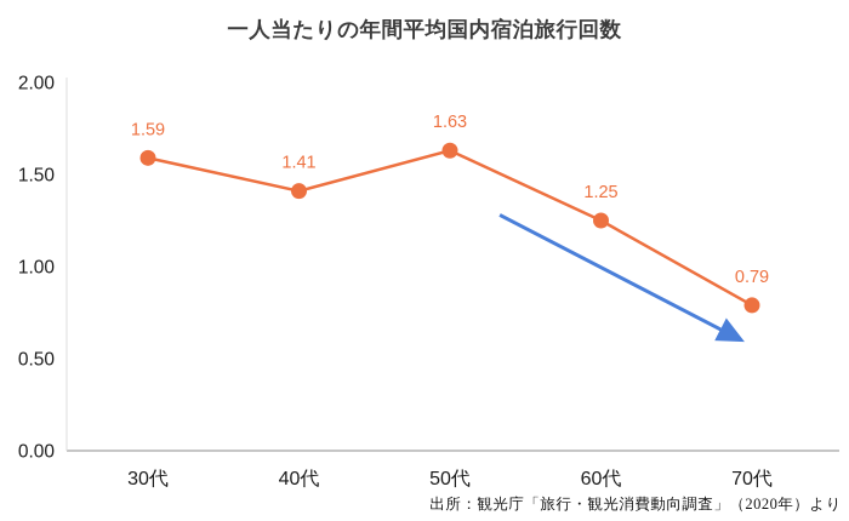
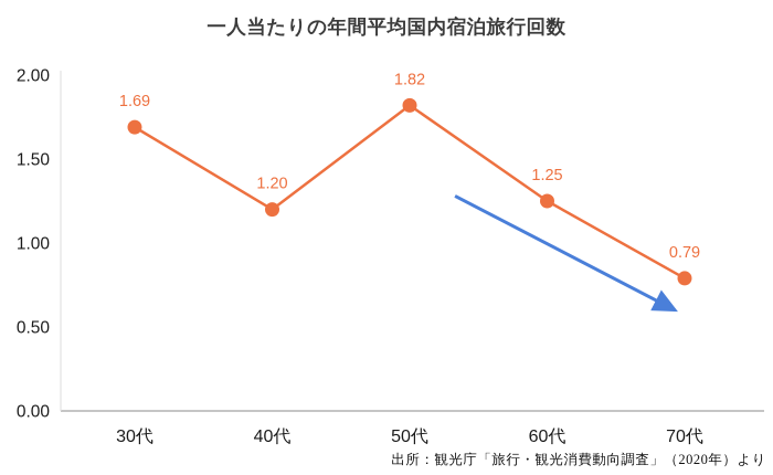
30代: 1.59 -> 1.69
40代: 1.41 -> 1.20
50代: 1.63 -> 1.82
